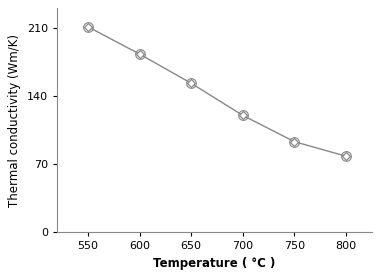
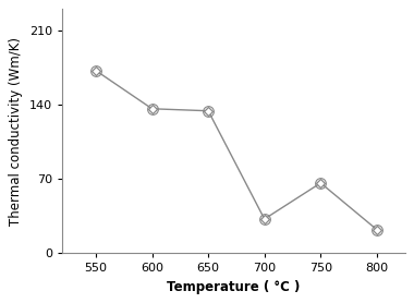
550: 211 -> 172
600: 183 -> 136
650: 153 -> 134
700: 120 -> 32
750: 93 -> 66
800: 78 -> 22
